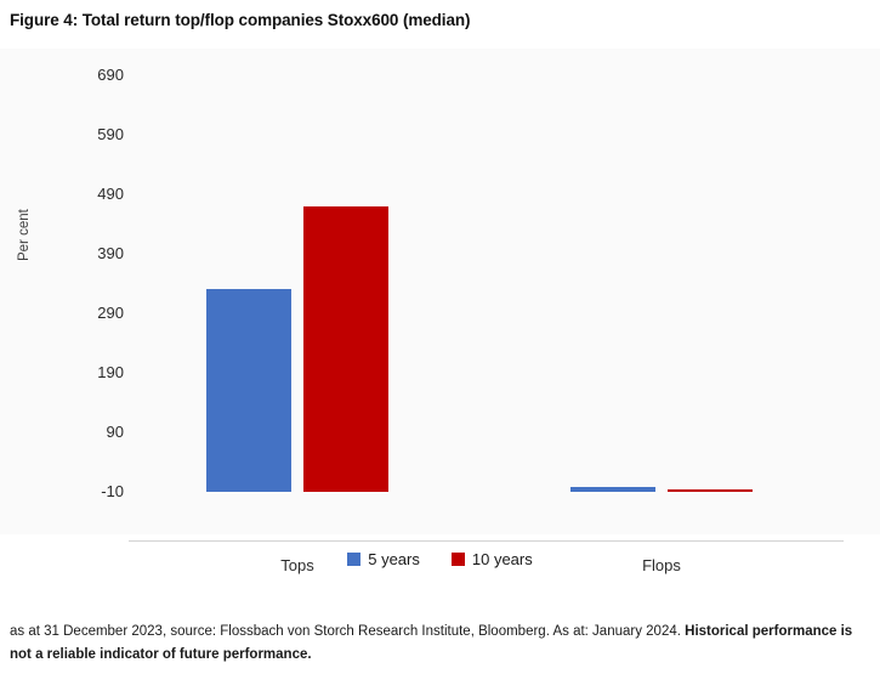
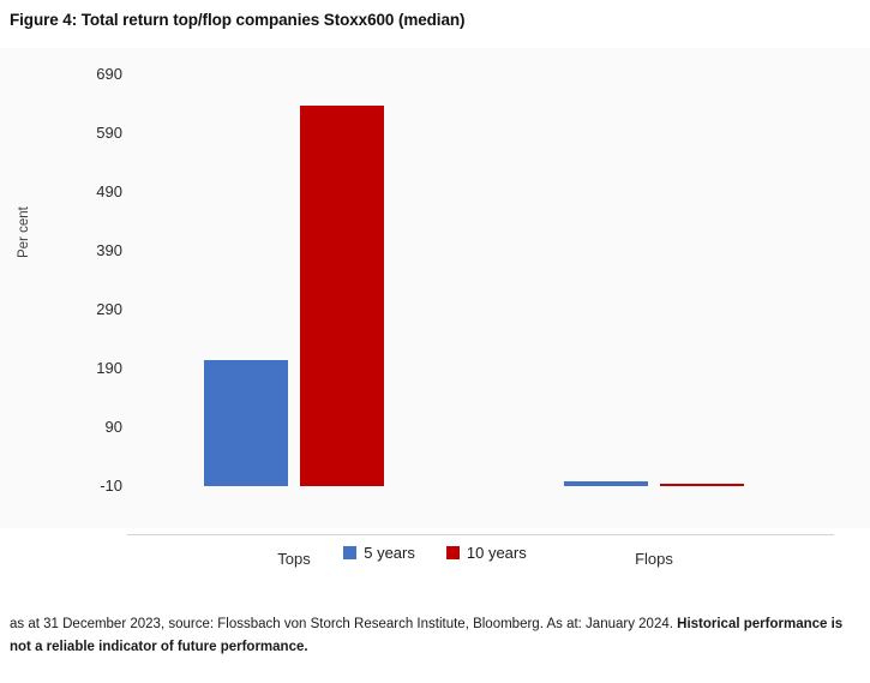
5 years/Tops: 330 -> 200
10 years/Tops: 470 -> 640
